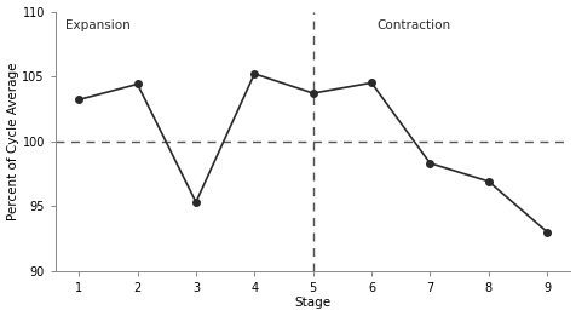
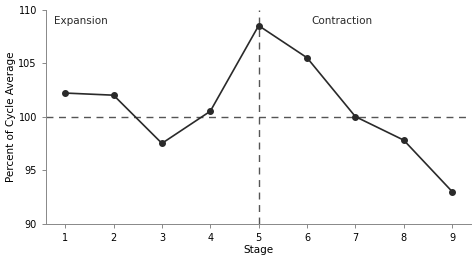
1: 103.2 -> 102.2
2: 104.4 -> 102.0
3: 95.3 -> 97.5
4: 105.2 -> 100.5
5: 103.7 -> 108.5
6: 104.5 -> 105.5
7: 98.3 -> 100.0
8: 96.9 -> 97.8
